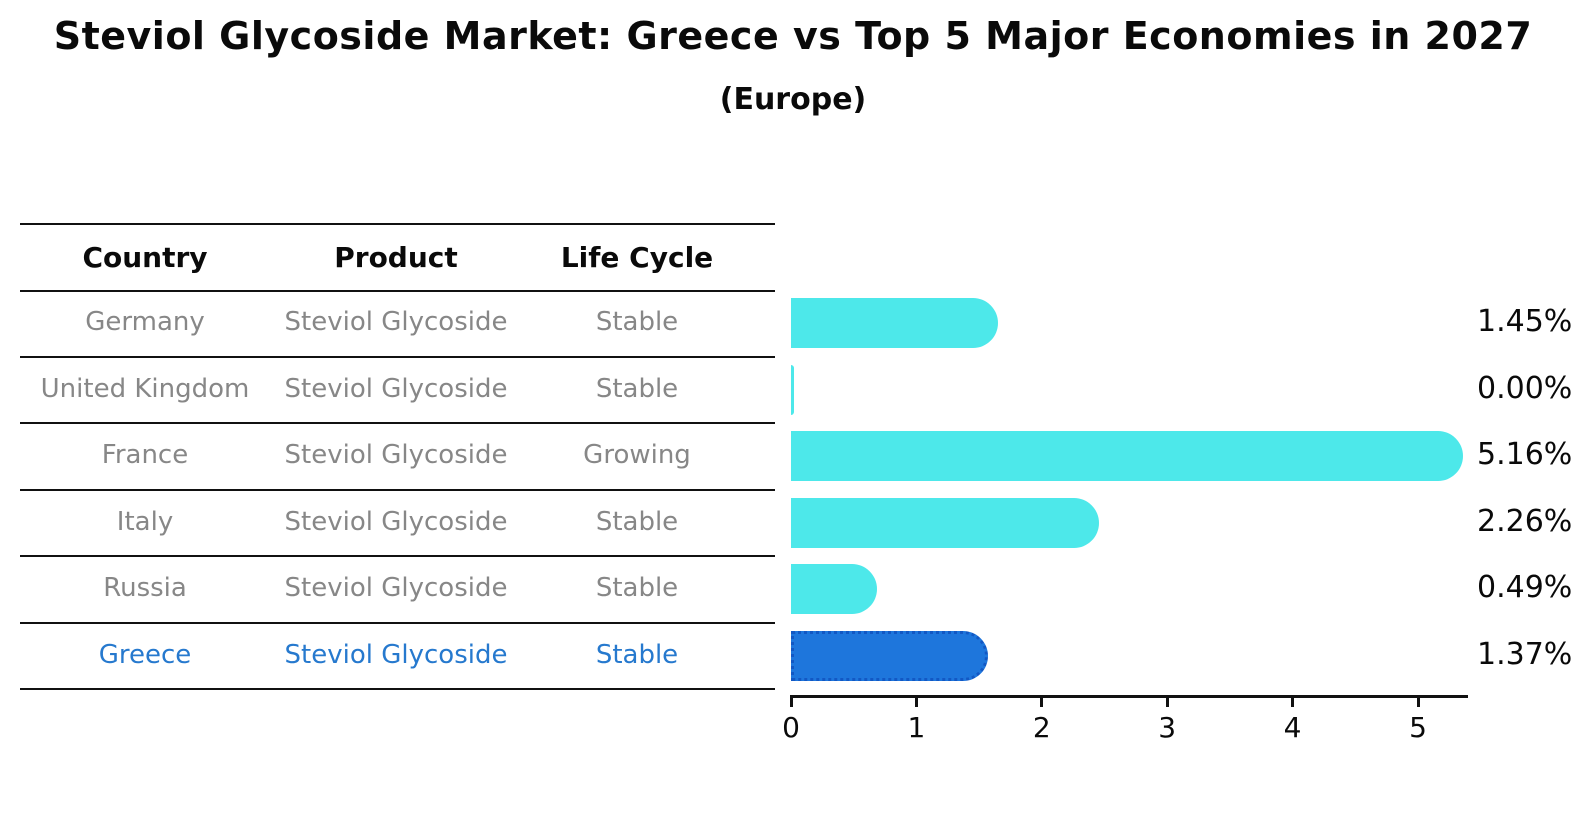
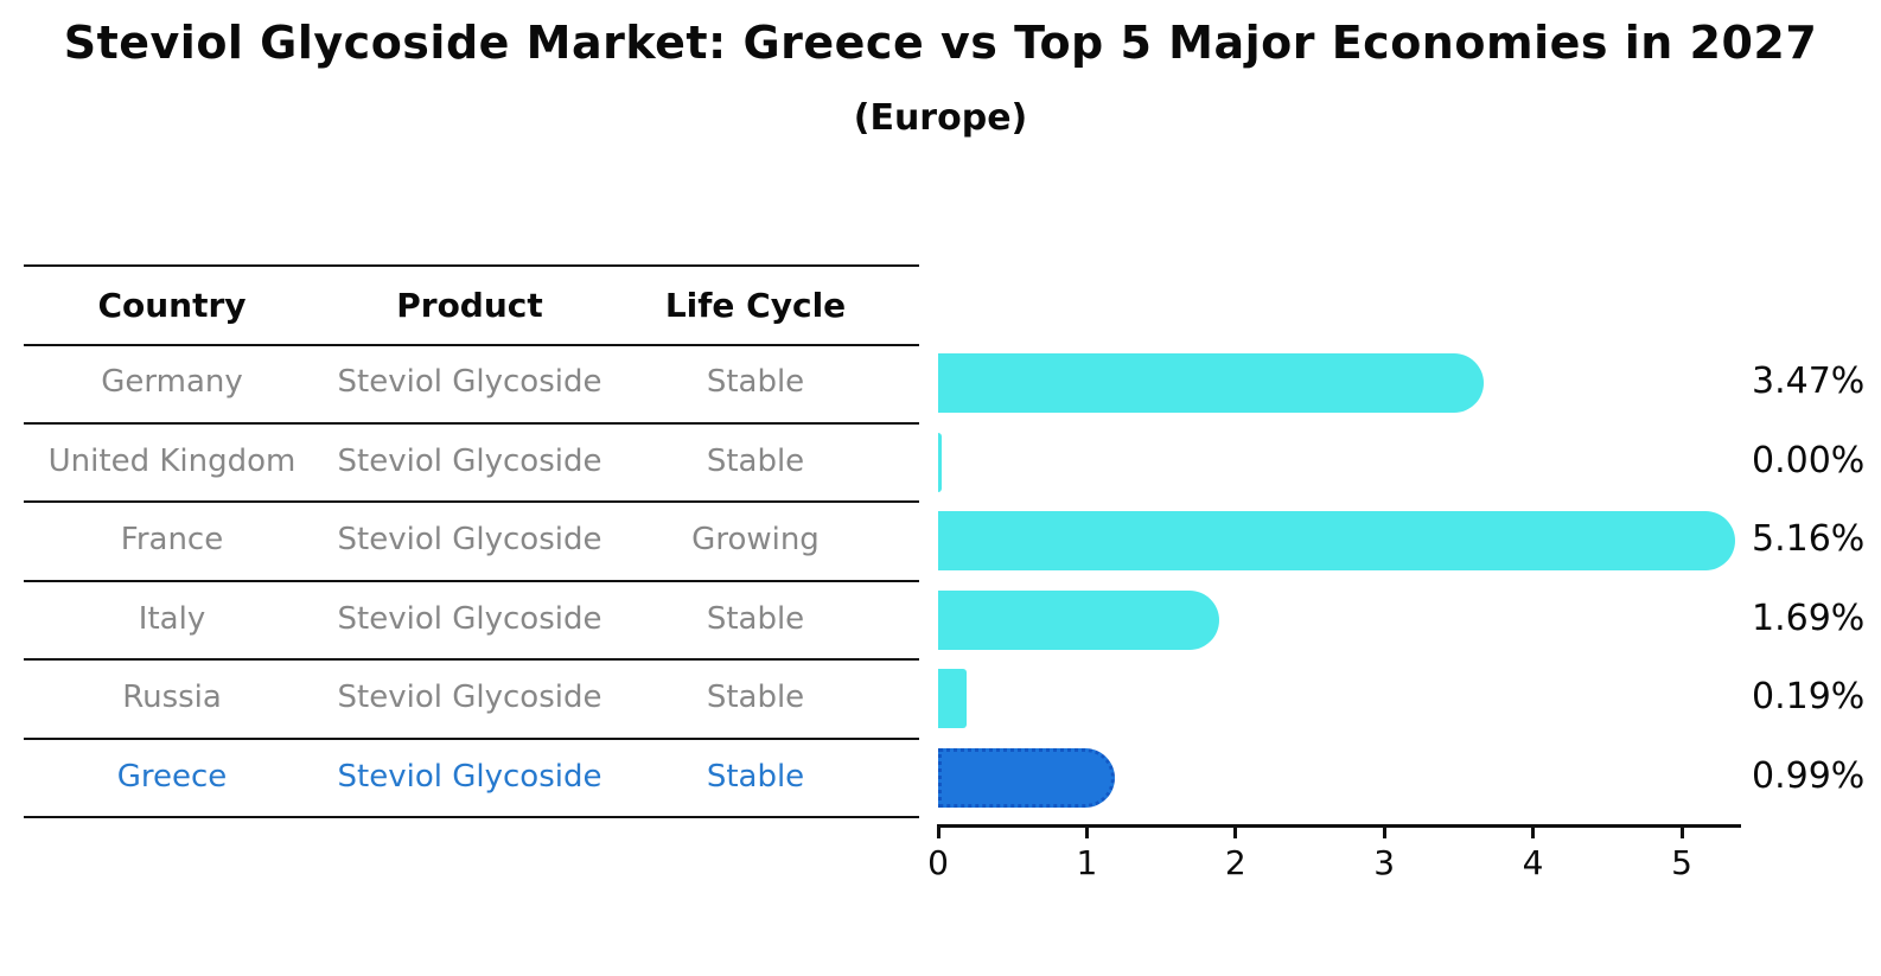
Germany: 1.45% -> 3.47%
Italy: 2.26% -> 1.69%
Russia: 0.49% -> 0.19%
Greece: 1.37% -> 0.99%
